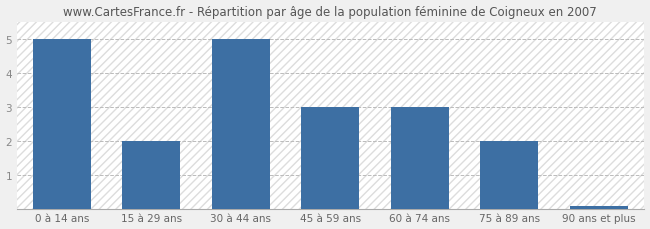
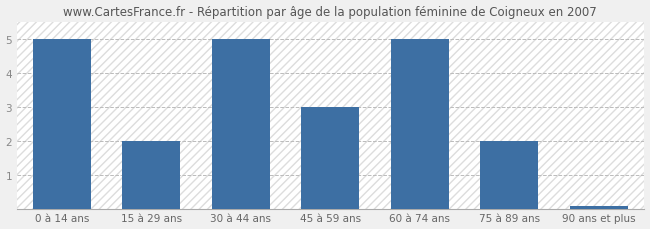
60 à 74 ans: 3.00 -> 5.00
